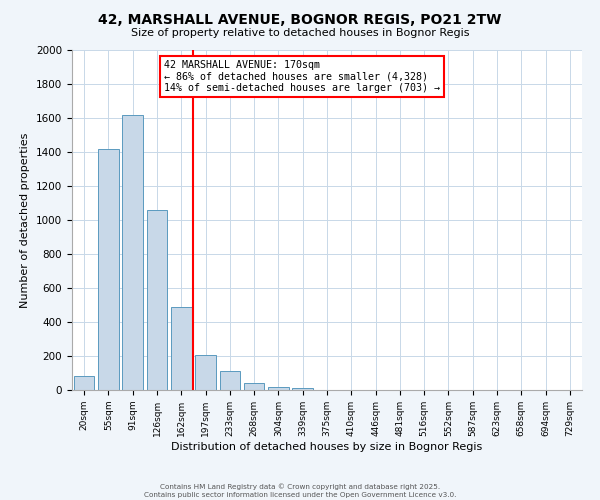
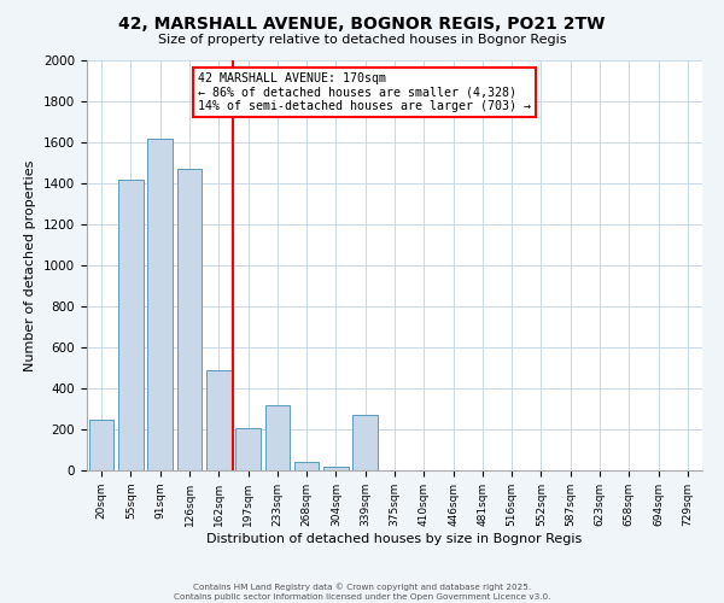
20sqm: 80 -> 250
126sqm: 1060 -> 1470
233sqm: 110 -> 320
339sqm: 10 -> 270
